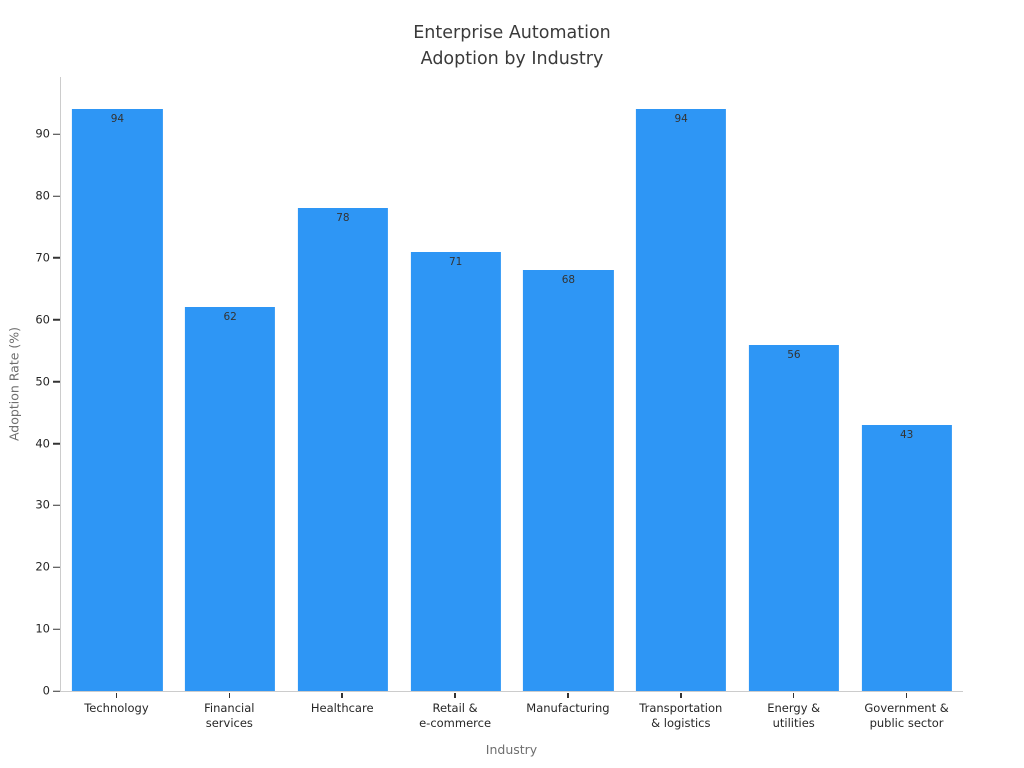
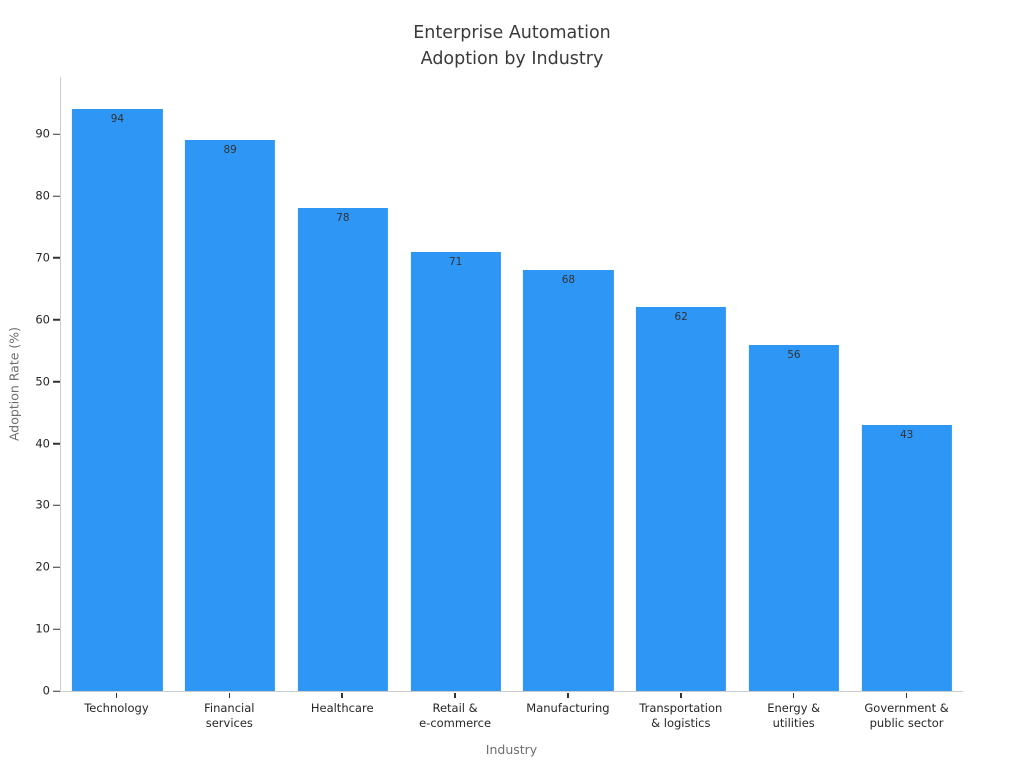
Financial services: 62 -> 89
Transportation & logistics: 94 -> 62
